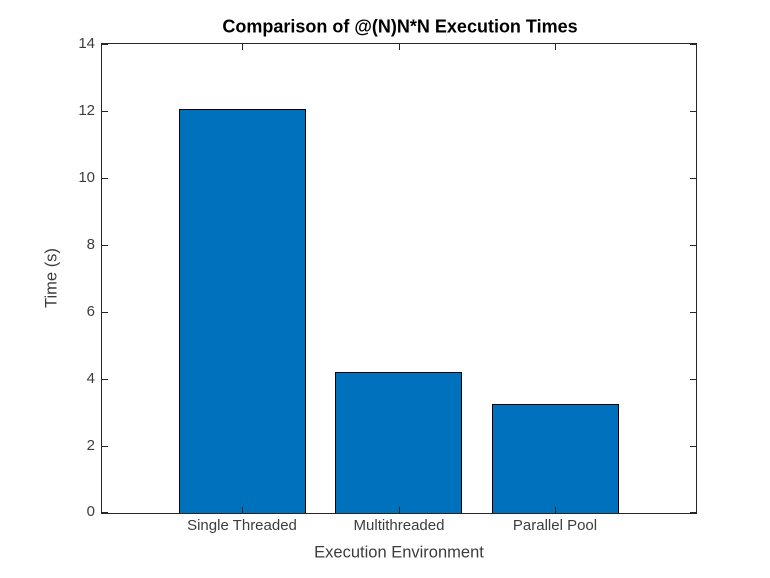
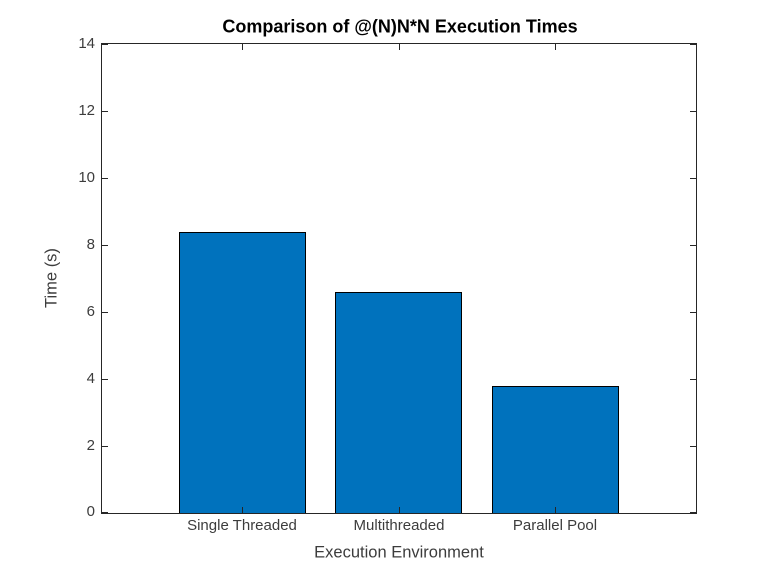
Single Threaded: 12.1 -> 8.4
Multithreaded: 4.2 -> 6.6
Parallel Pool: 3.2 -> 3.8
